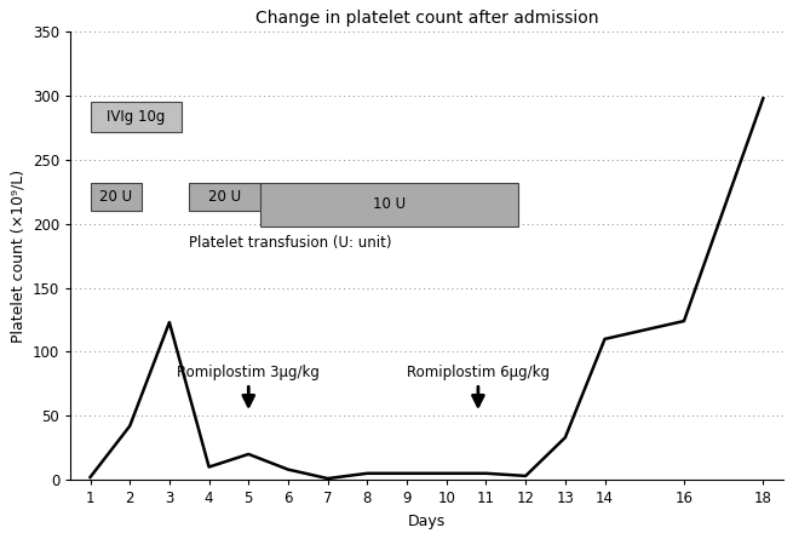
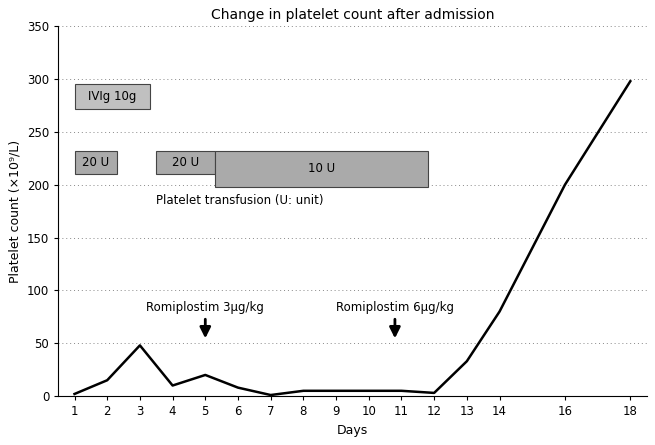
2: 42 -> 15
3: 123 -> 48
14: 110 -> 80
16: 124 -> 200
